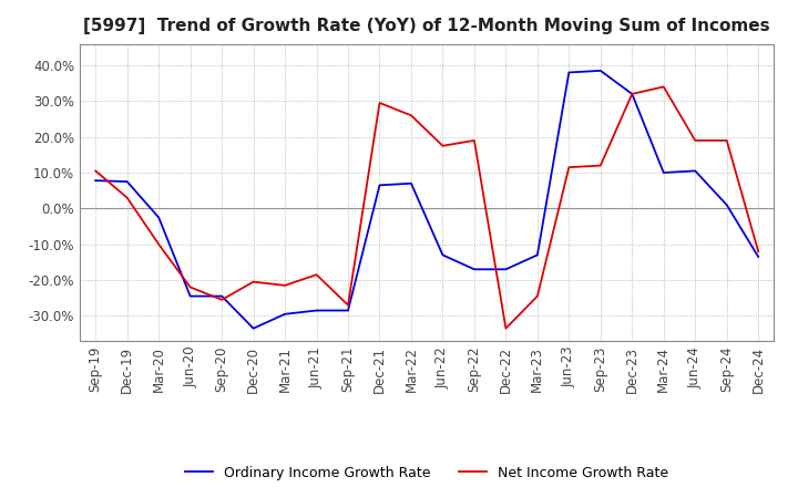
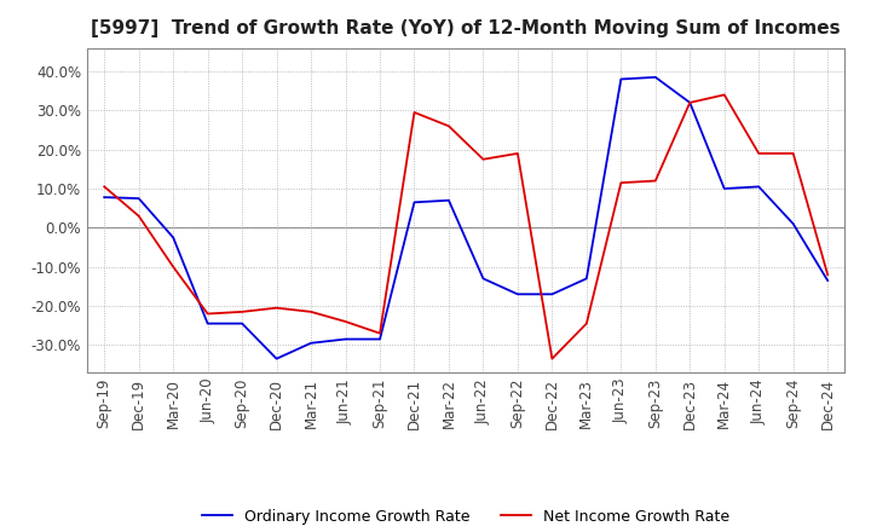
Net Income Growth Rate/Sep-20: -25.5% -> -21.5%
Net Income Growth Rate/Jun-21: -18.5% -> -24.0%
